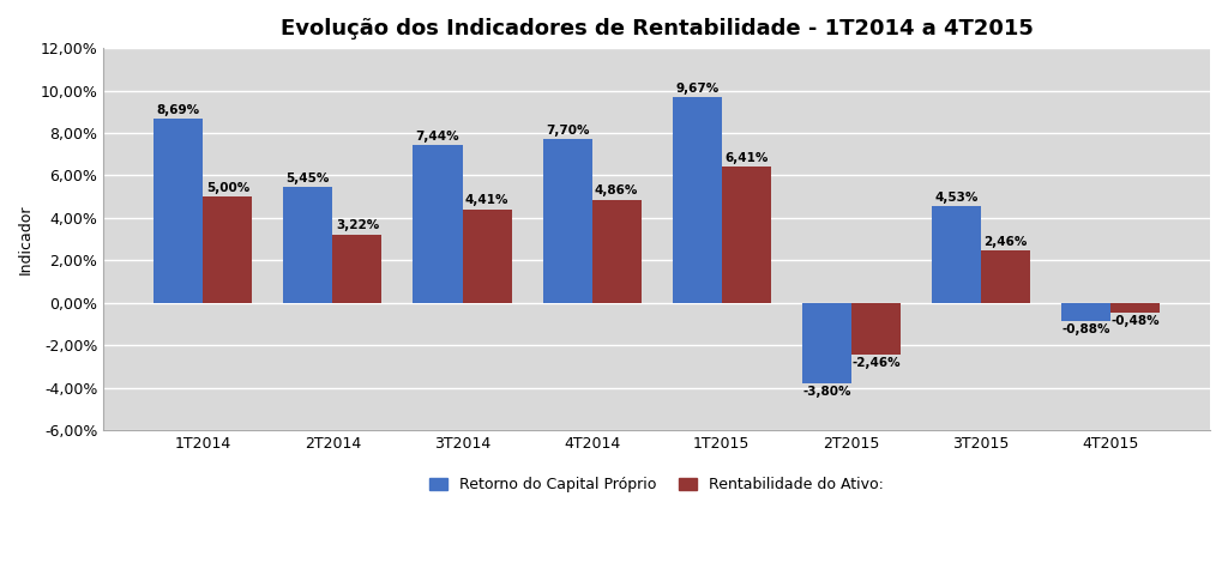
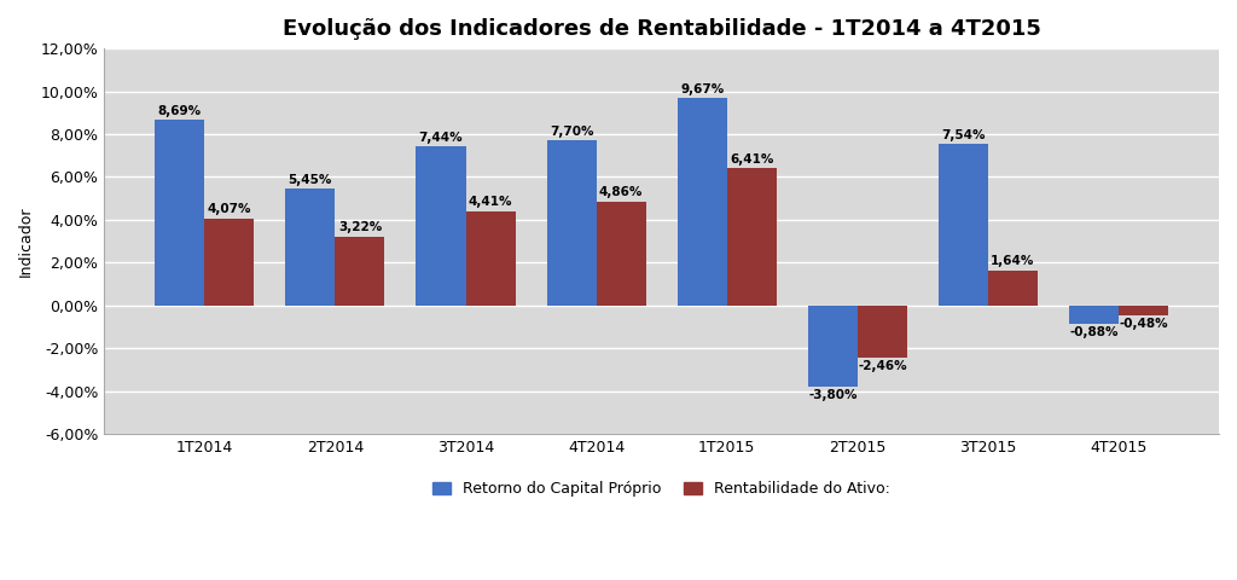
Rentabilidade do Ativo:/1T2014: 5,00% -> 4,07%
Retorno do Capital Próprio/3T2015: 4,53% -> 7,54%
Rentabilidade do Ativo:/3T2015: 2,46% -> 1,64%
